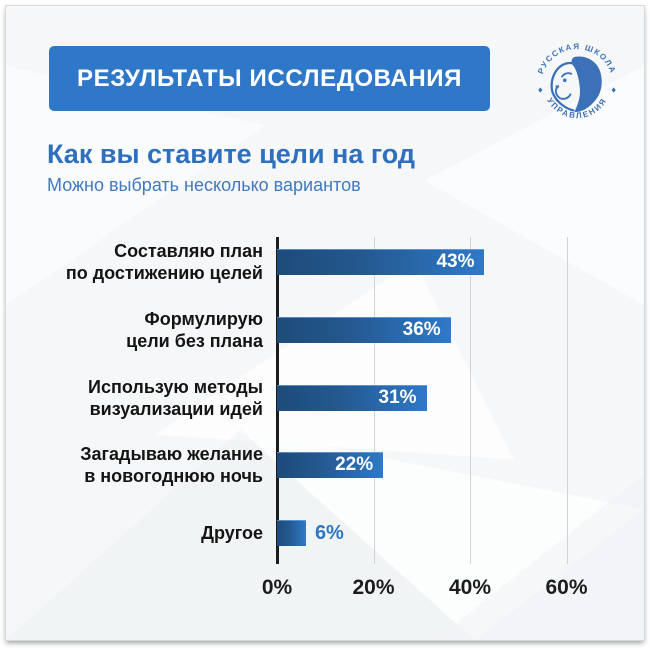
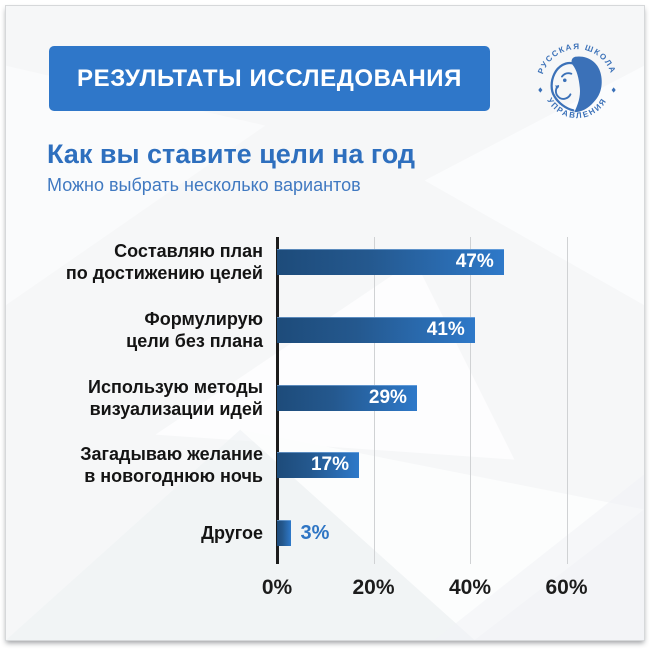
Составляю план по достижению целей: 43% -> 47%
Формулирую цели без плана: 36% -> 41%
Использую методы визуализации идей: 31% -> 29%
Загадываю желание в новогоднюю ночь: 22% -> 17%
Другое: 6% -> 3%
